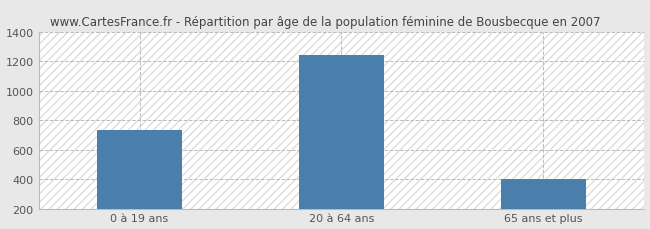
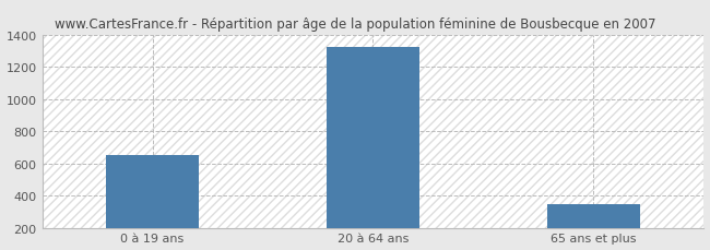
0 à 19 ans: 730 -> 650
20 à 64 ans: 1240 -> 1320
65 ans et plus: 400 -> 340
